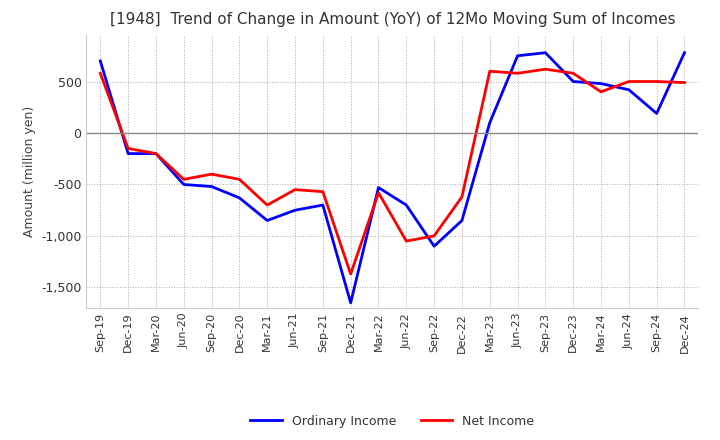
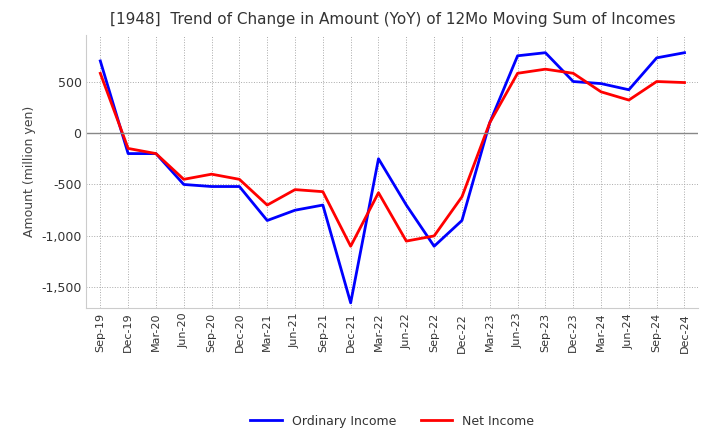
Ordinary Income/Dec-20: -630 -> -520
Net Income/Dec-21: -1,370 -> -1,100
Ordinary Income/Mar-22: -530 -> -250
Net Income/Mar-23: 600 -> 100
Net Income/Jun-24: 500 -> 320
Ordinary Income/Sep-24: 190 -> 730
